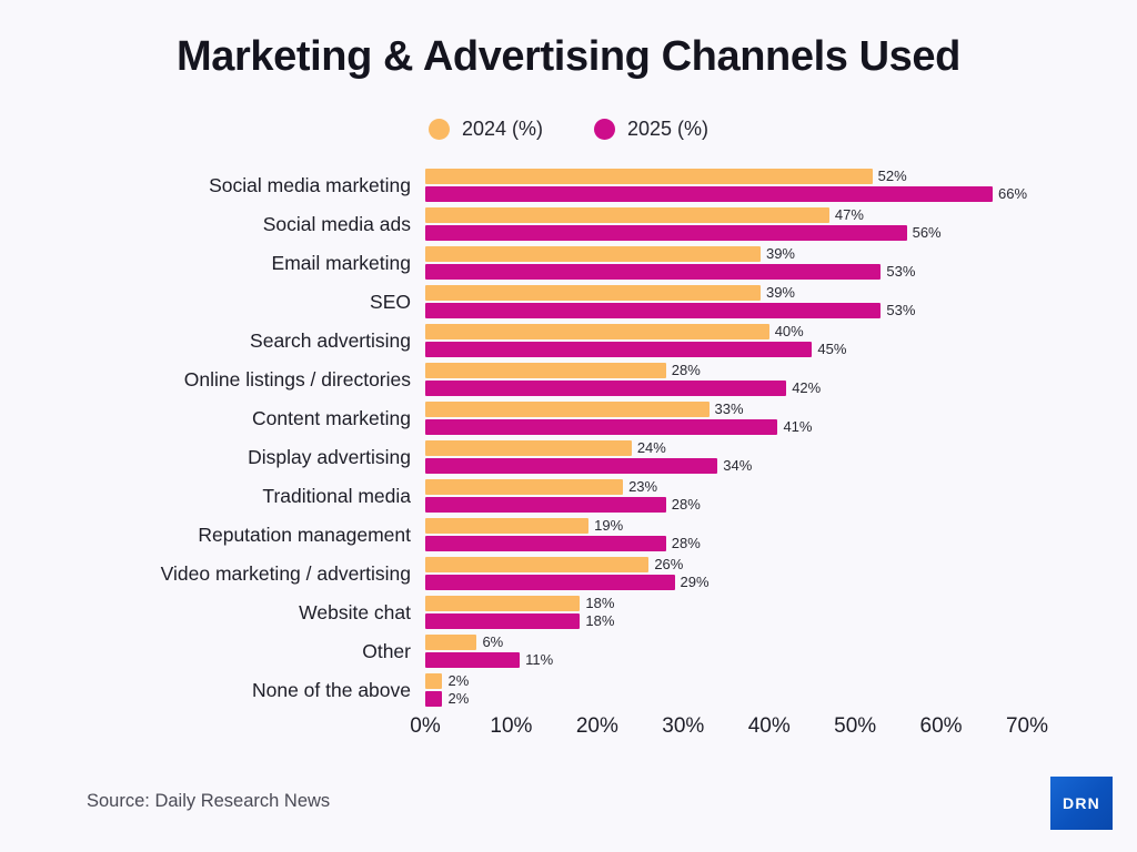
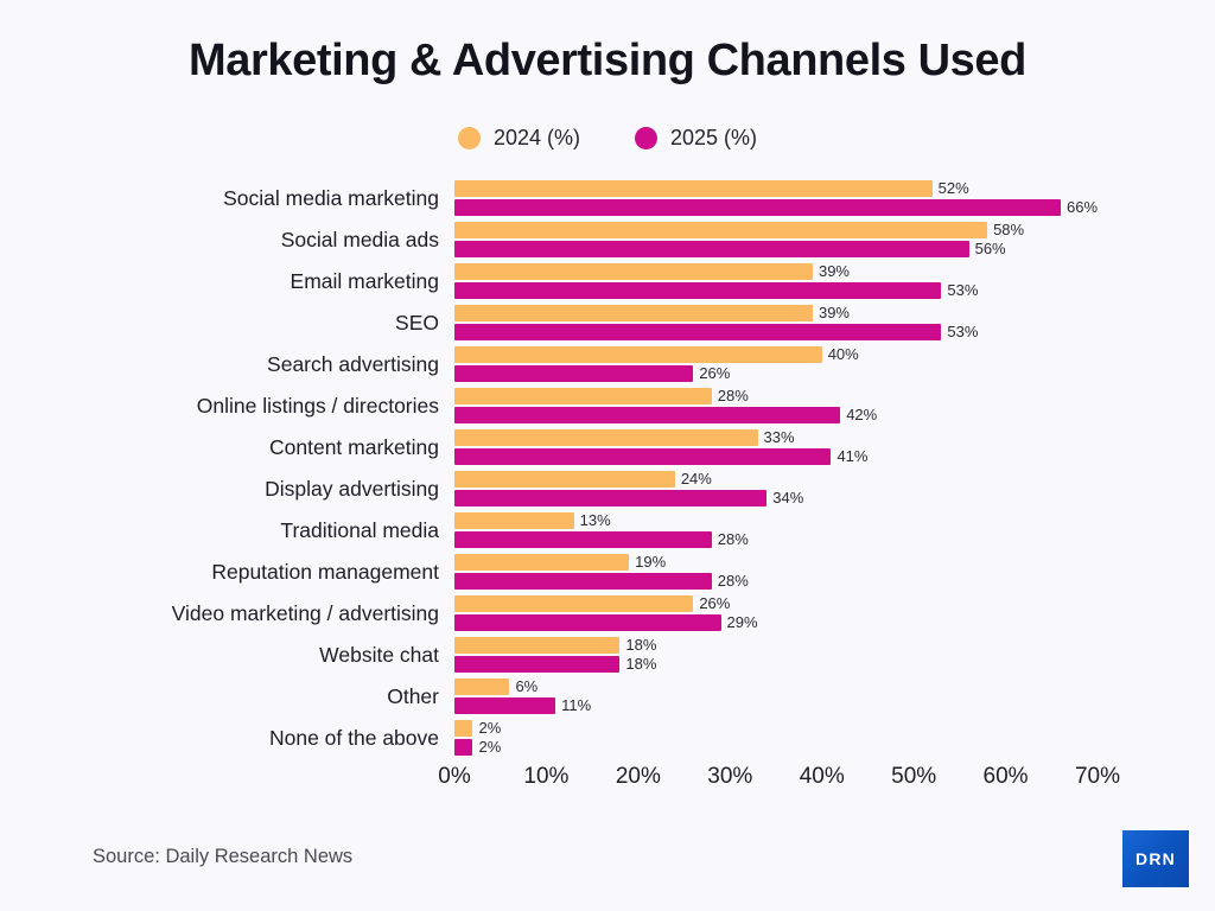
2024 (%)/Social media ads: 47% -> 58%
2025 (%)/Search advertising: 45% -> 26%
2024 (%)/Traditional media: 23% -> 13%
